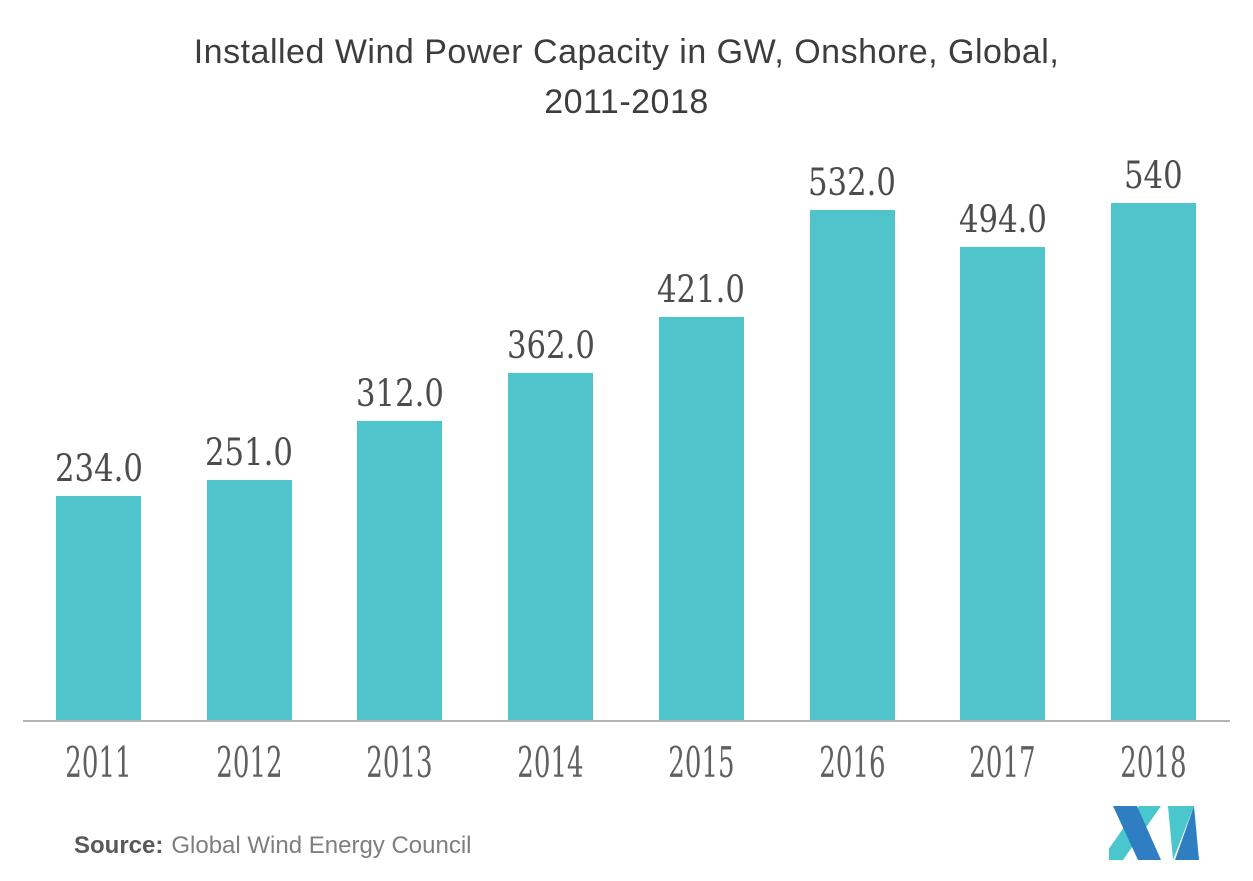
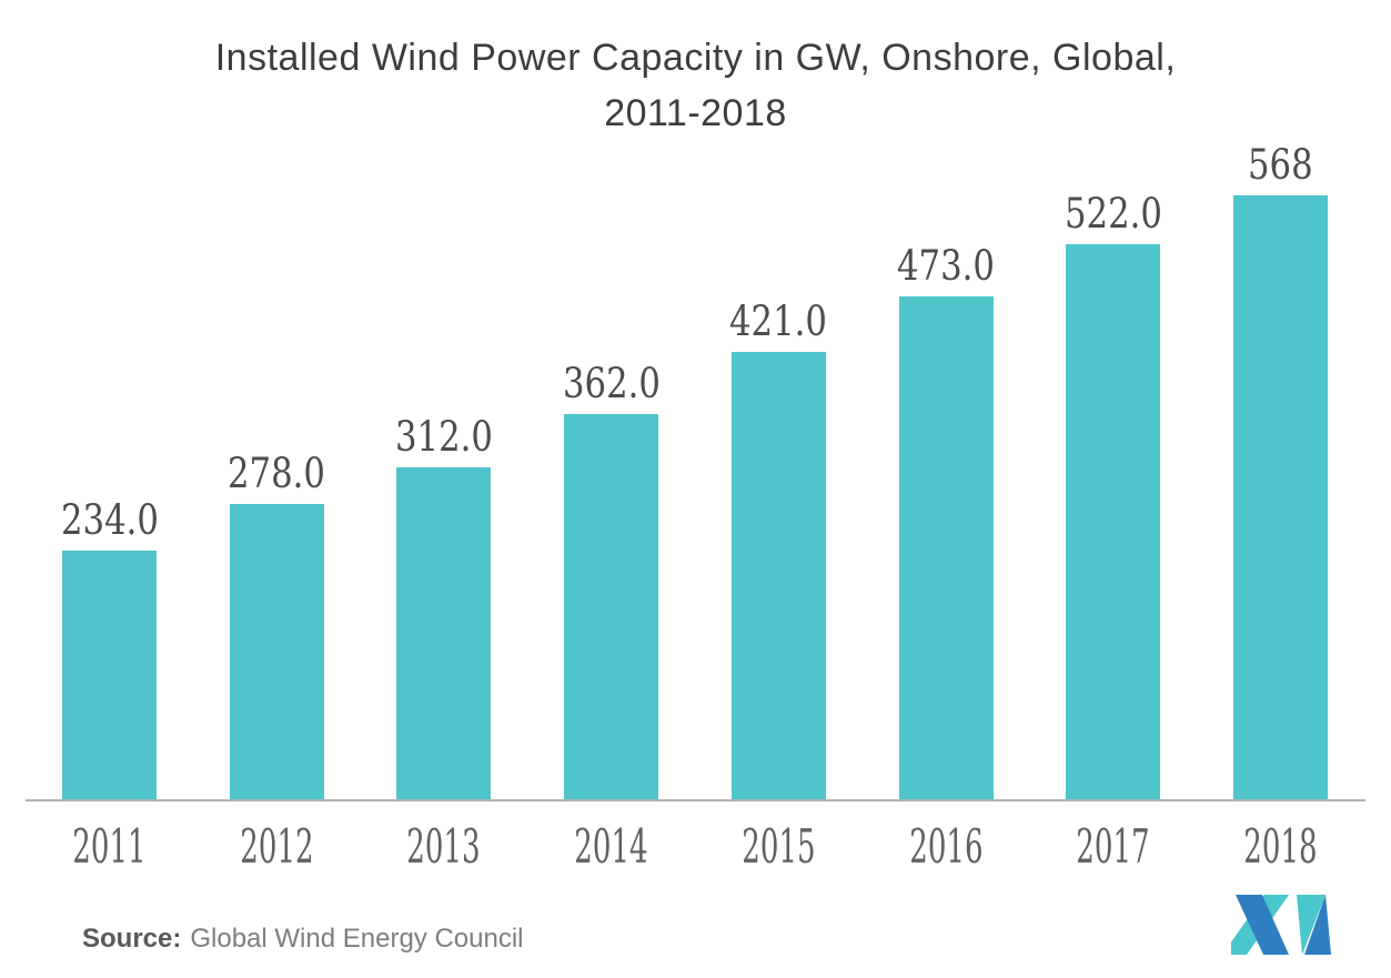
2012: 251.0 -> 278.0
2016: 532.0 -> 473.0
2017: 494.0 -> 522.0
2018: 540 -> 568
